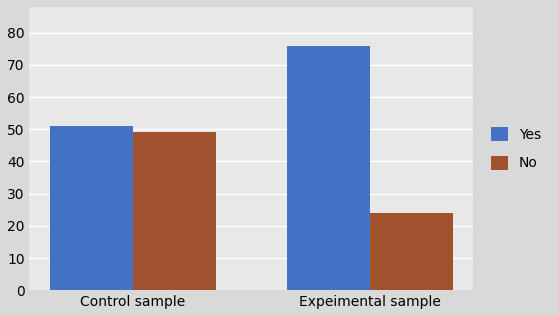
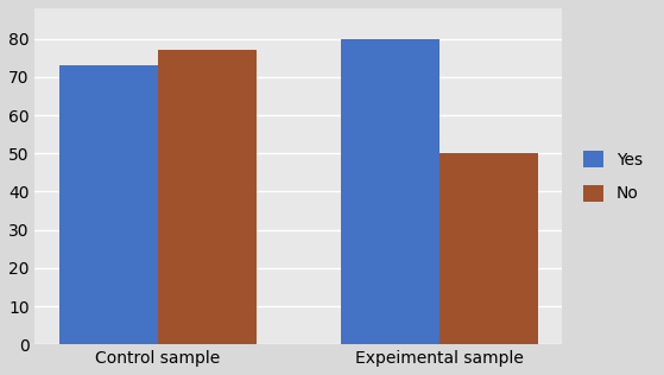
Yes/Control sample: 51 -> 73
No/Control sample: 49 -> 77
Yes/Expeimental sample: 76 -> 80
No/Expeimental sample: 24 -> 50
